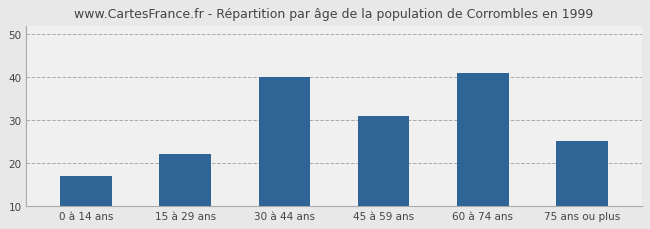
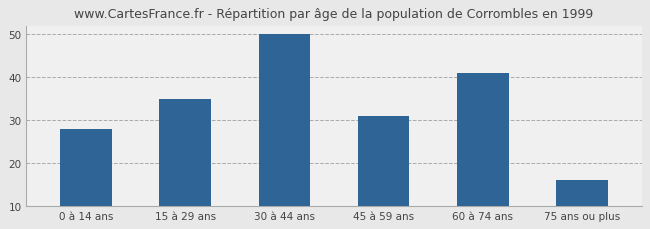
0 à 14 ans: 17 -> 28
15 à 29 ans: 22 -> 35
30 à 44 ans: 40 -> 50
75 ans ou plus: 25 -> 16
